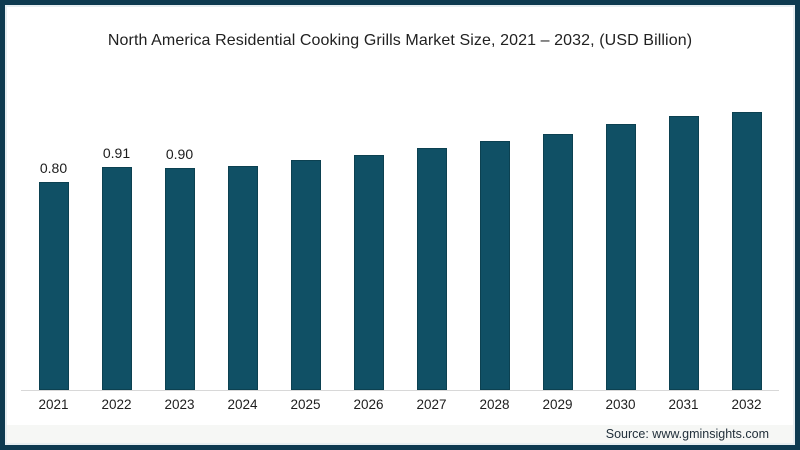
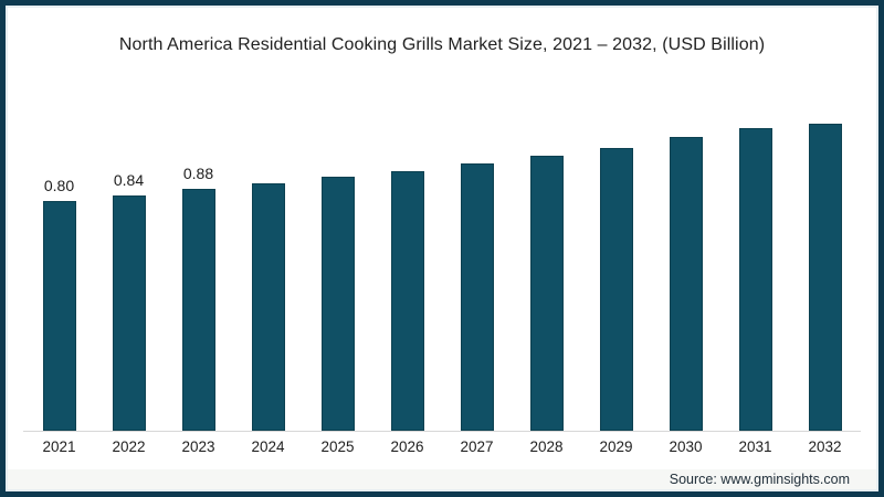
2022: 0.91 -> 0.84
2023: 0.90 -> 0.88
